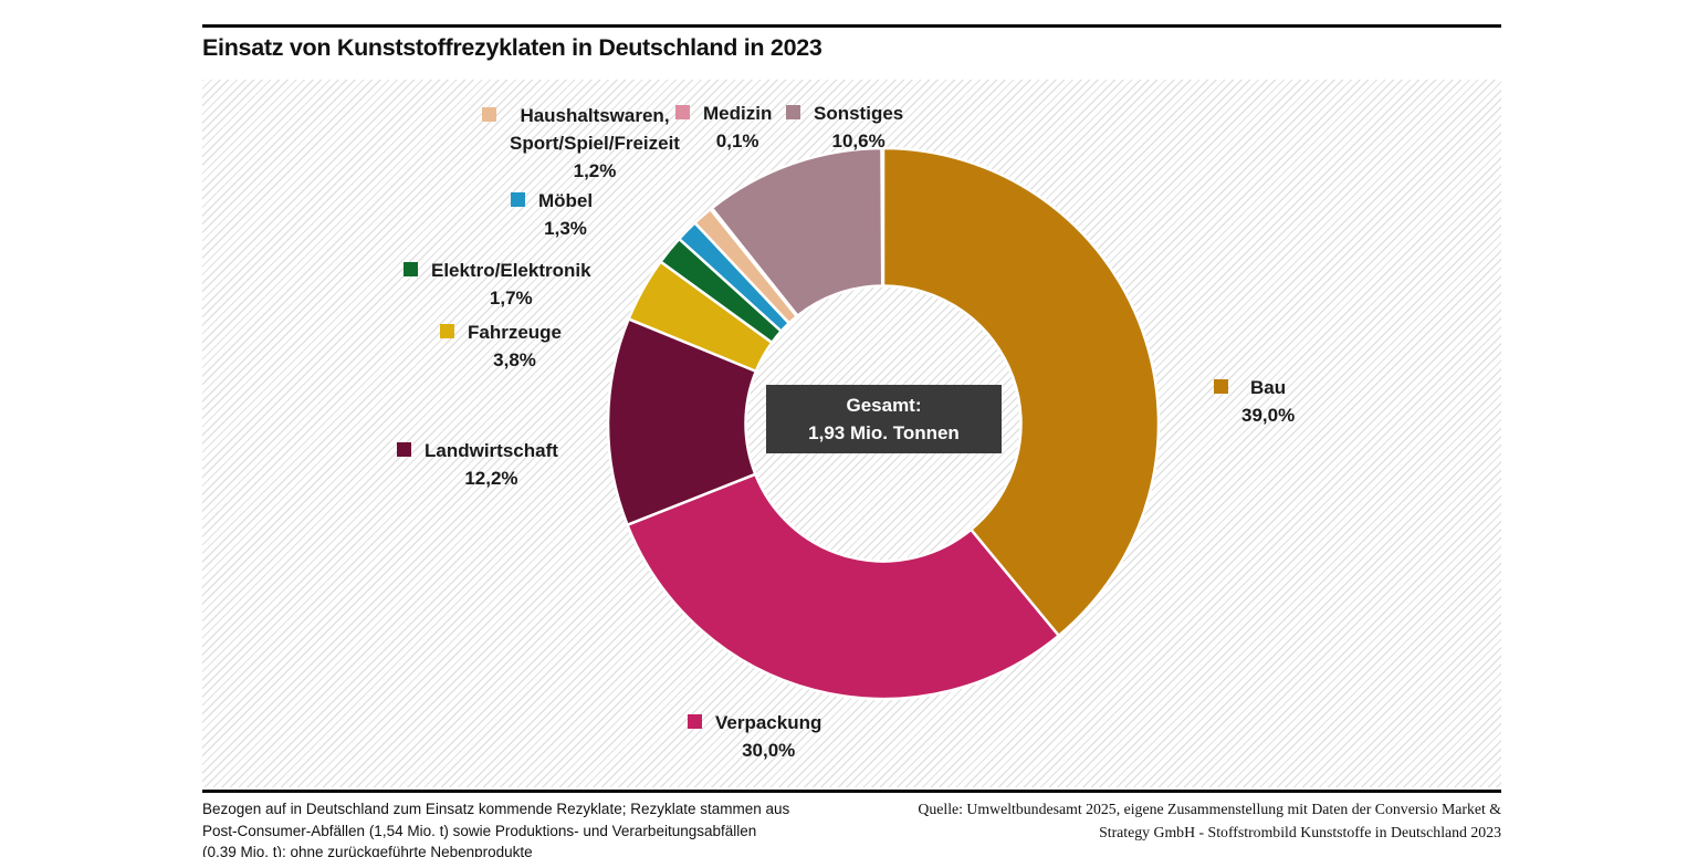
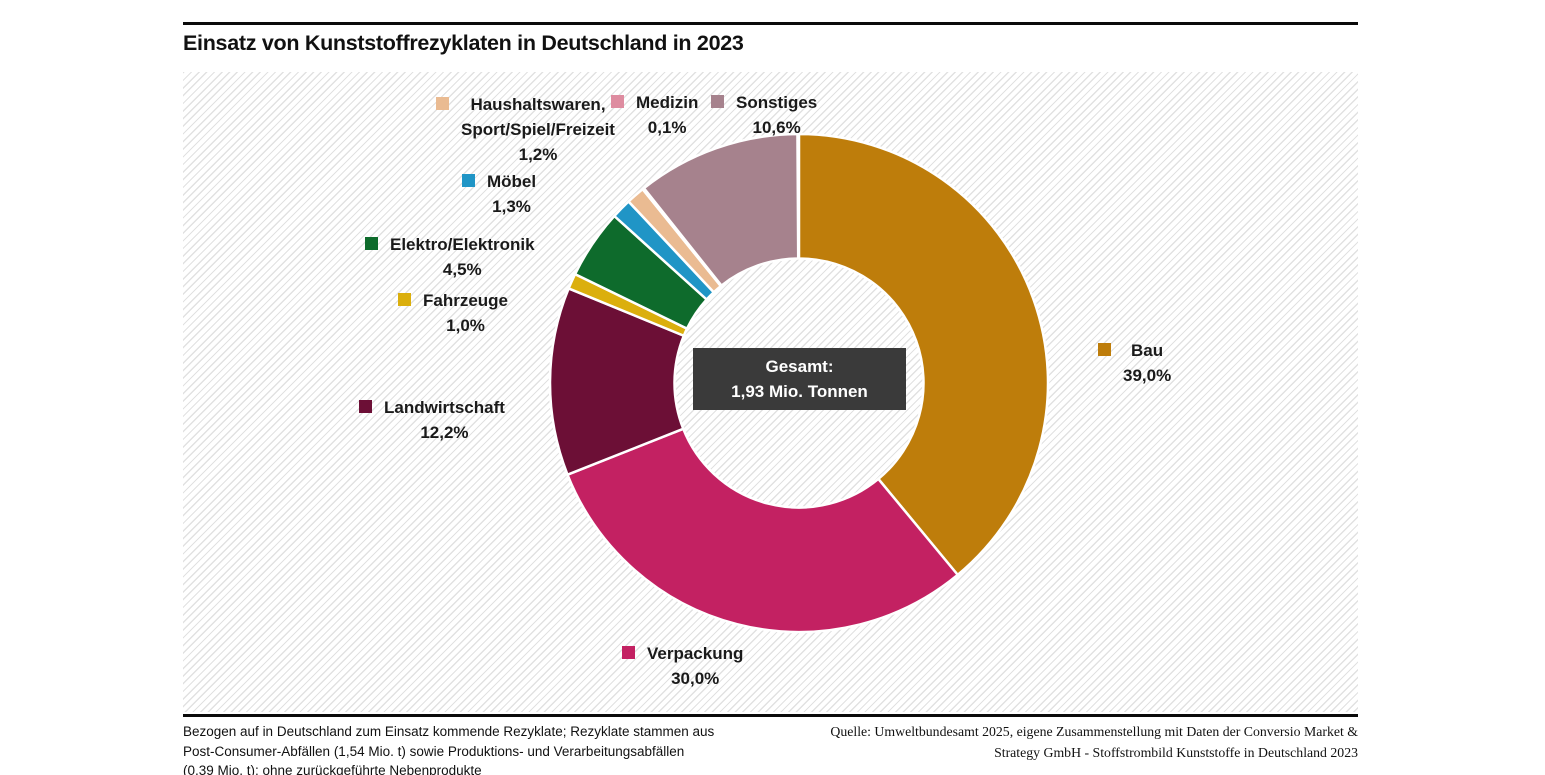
Fahrzeuge: 3,8% -> 1,0%
Elektro/Elektronik: 1,7% -> 4,5%
